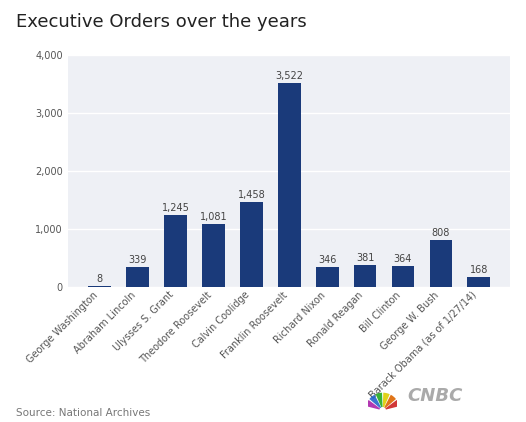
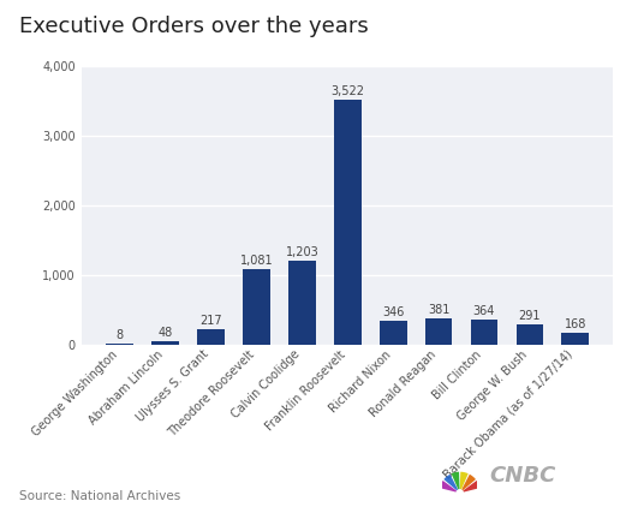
Abraham Lincoln: 339 -> 48
Ulysses S. Grant: 1,245 -> 217
Calvin Coolidge: 1,458 -> 1,203
George W. Bush: 808 -> 291
